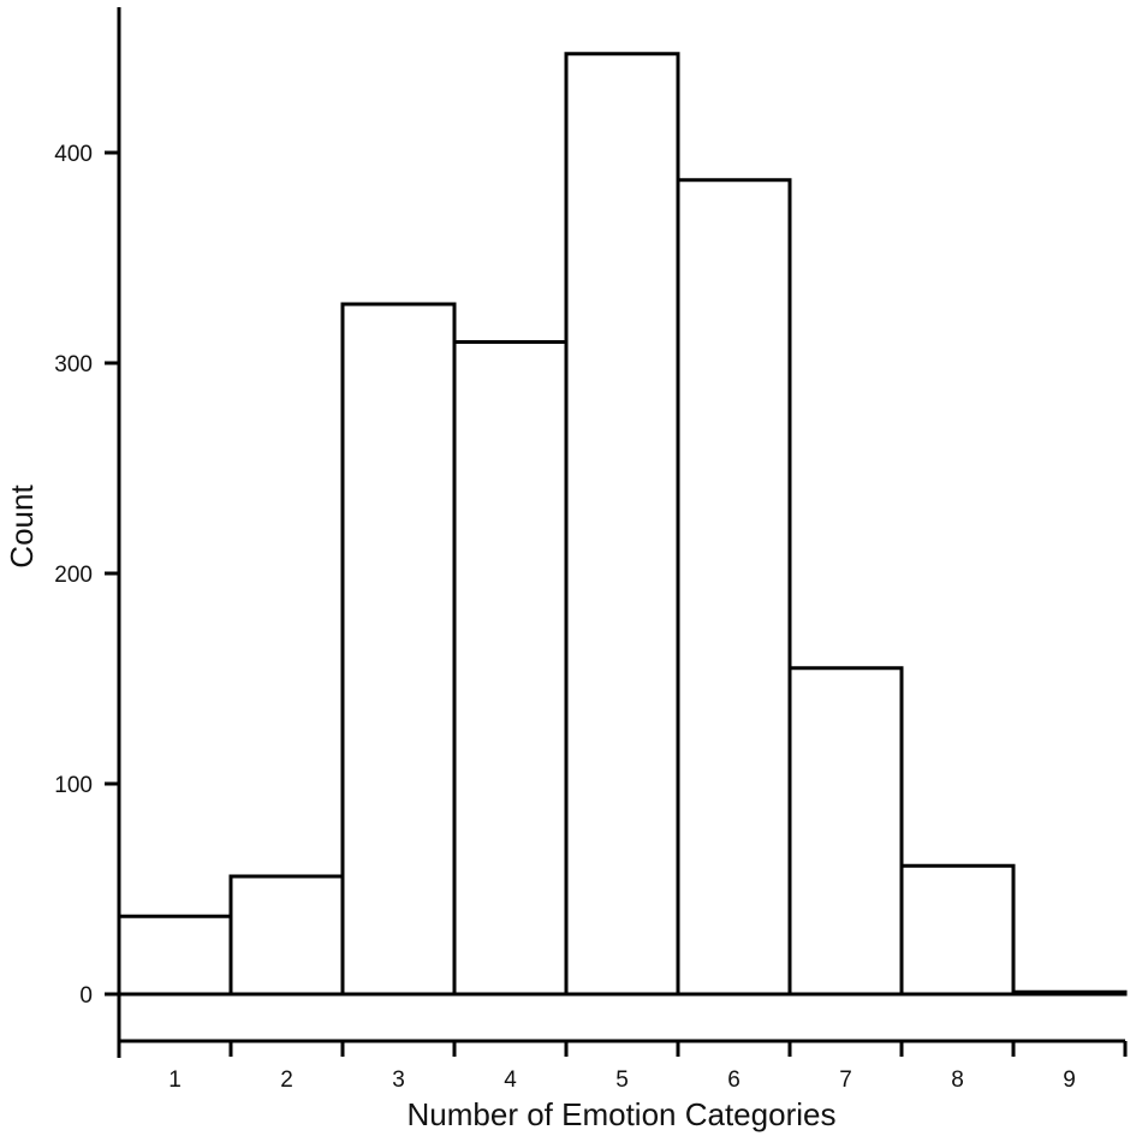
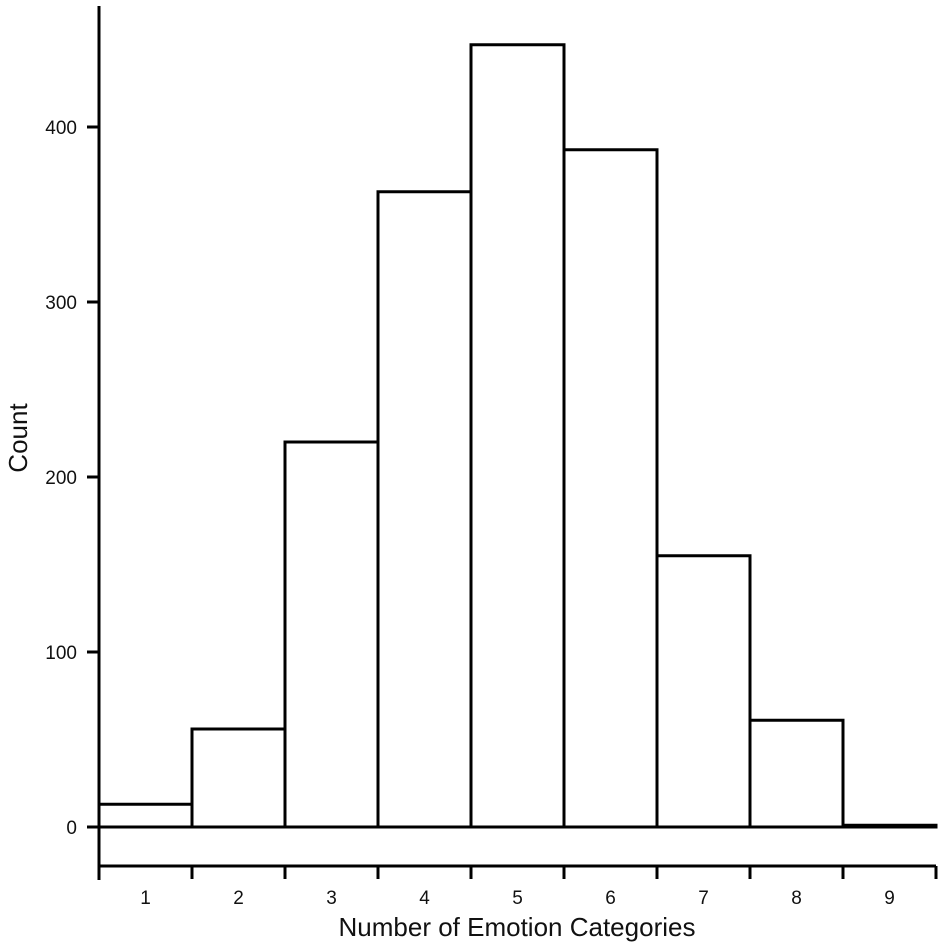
1: 37 -> 13
3: 328 -> 220
4: 310 -> 363
